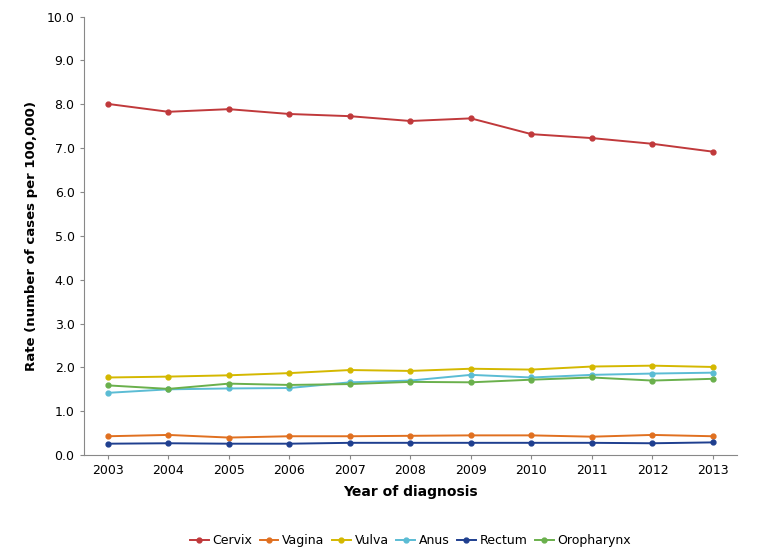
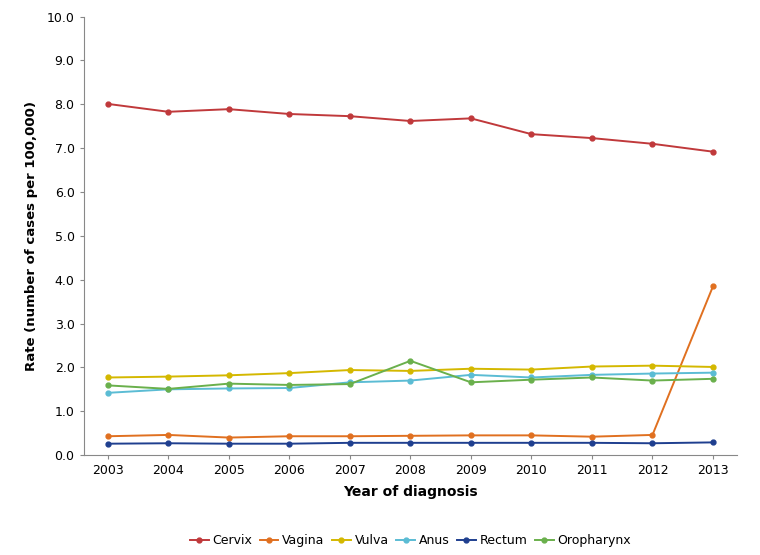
Oropharynx/2008: 1.67 -> 2.15
Vagina/2013: 0.43 -> 3.85
